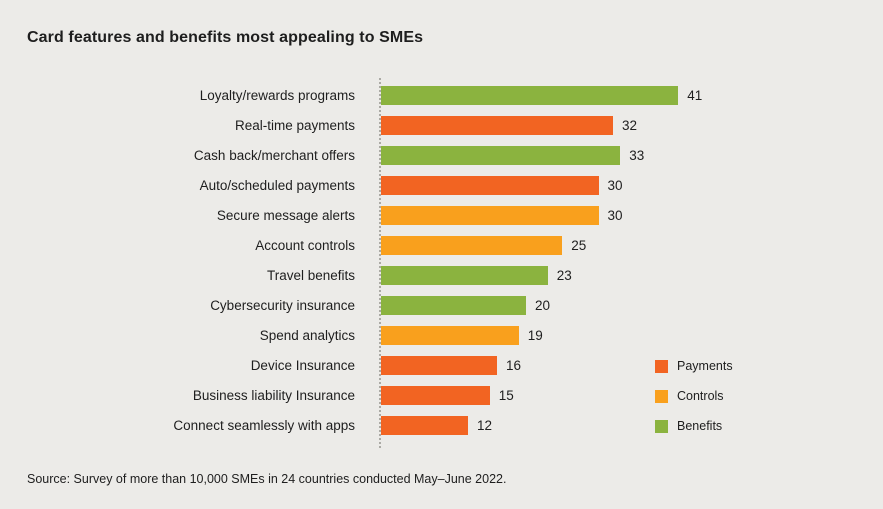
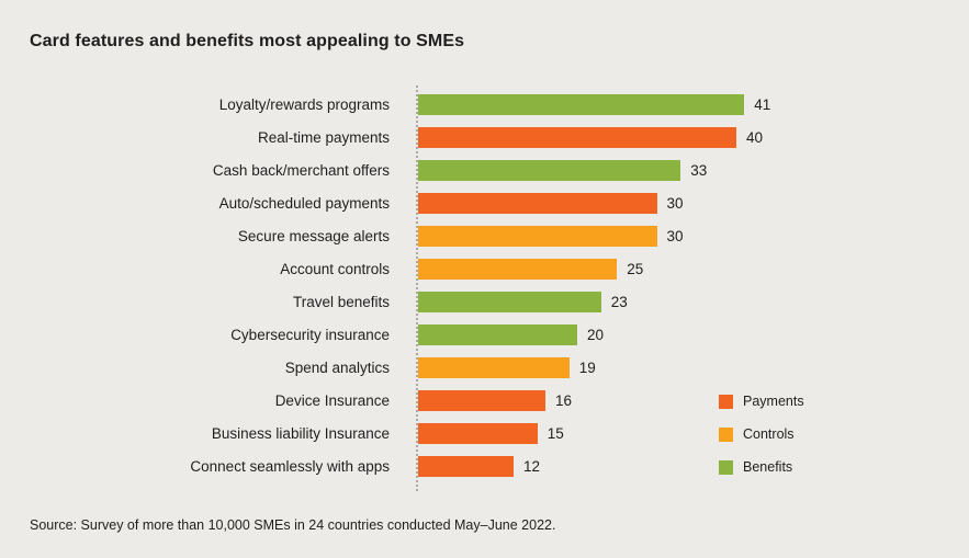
Real-time payments: 32 -> 40
